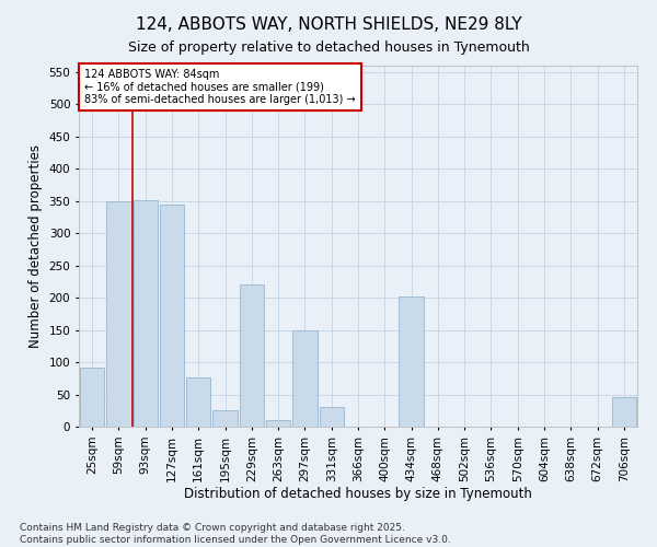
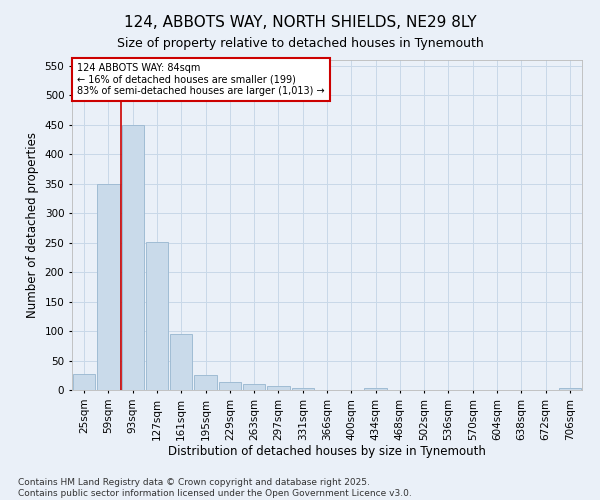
25sqm: 92 -> 27
93sqm: 352 -> 450
127sqm: 344 -> 252
161sqm: 76 -> 95
229sqm: 220 -> 13
297sqm: 150 -> 6
331sqm: 30 -> 4
434sqm: 202 -> 4
706sqm: 46 -> 4
